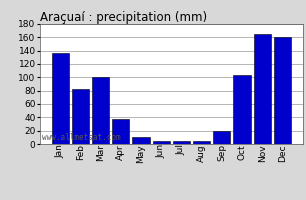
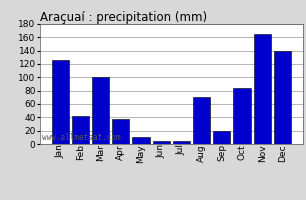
Jan: 137 -> 126
Feb: 83 -> 42
Aug: 5 -> 70
Oct: 104 -> 84
Dec: 160 -> 140
